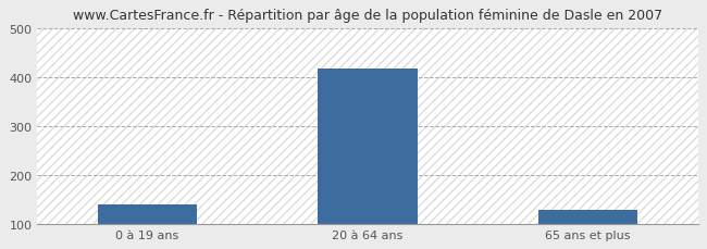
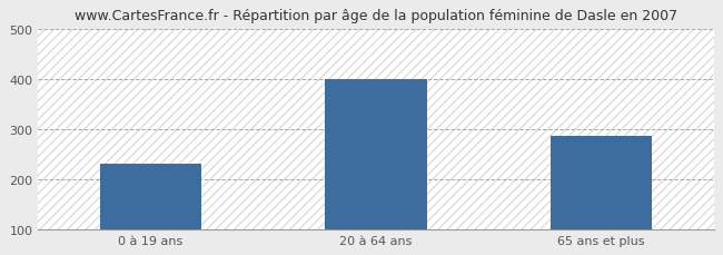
0 à 19 ans: 140 -> 230
20 à 64 ans: 418 -> 400
65 ans et plus: 128 -> 285
